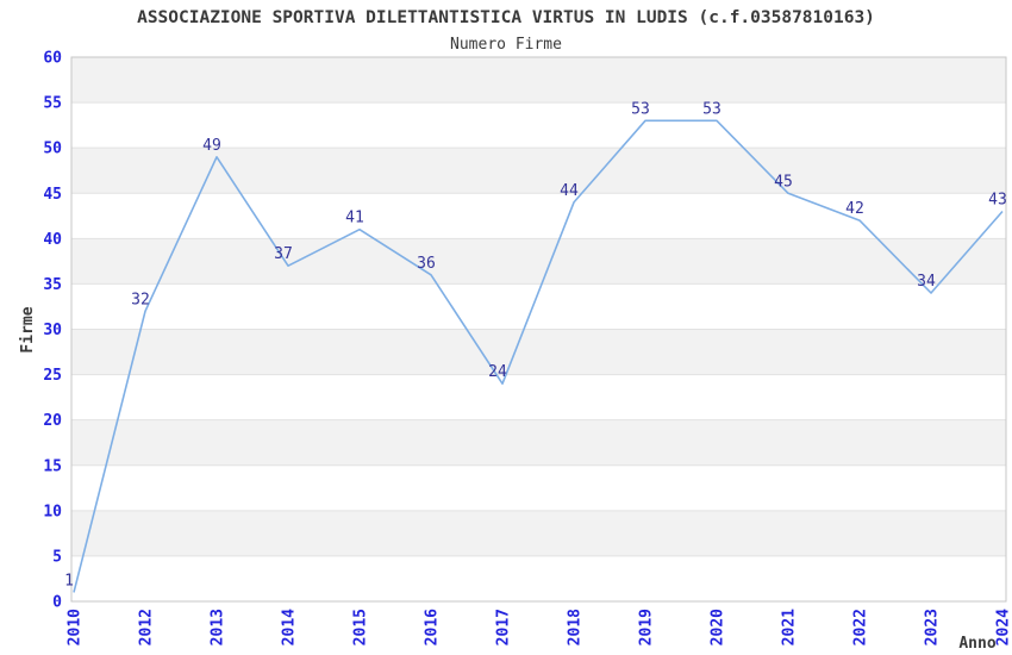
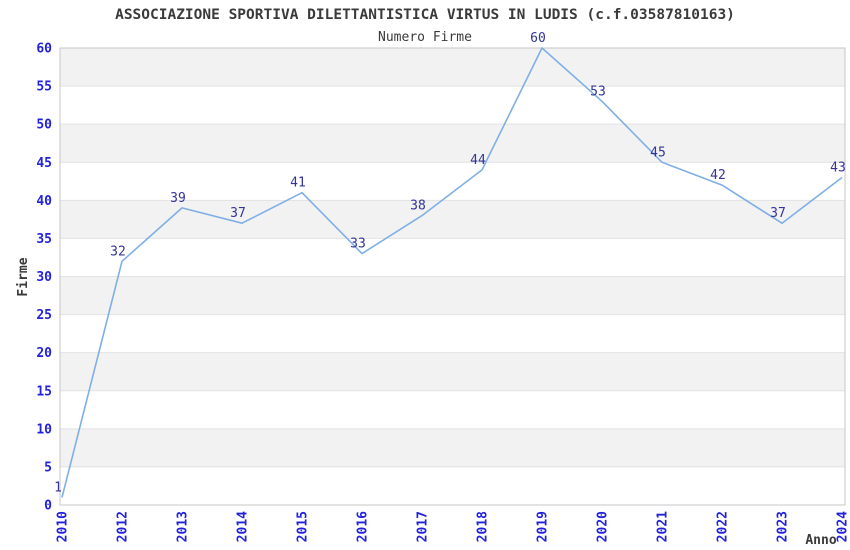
2013: 49 -> 39
2016: 36 -> 33
2017: 24 -> 38
2019: 53 -> 60
2023: 34 -> 37
